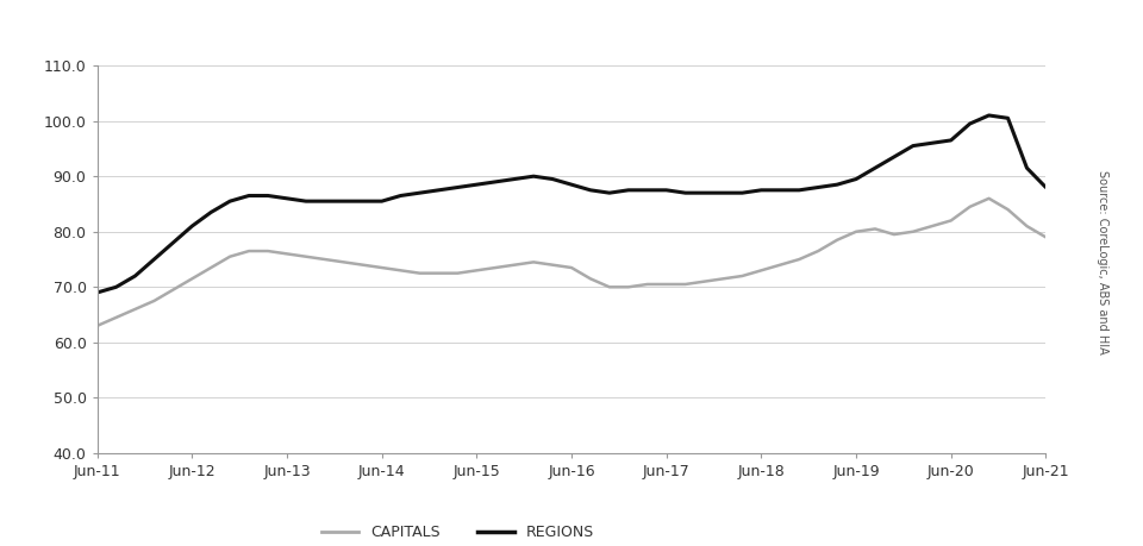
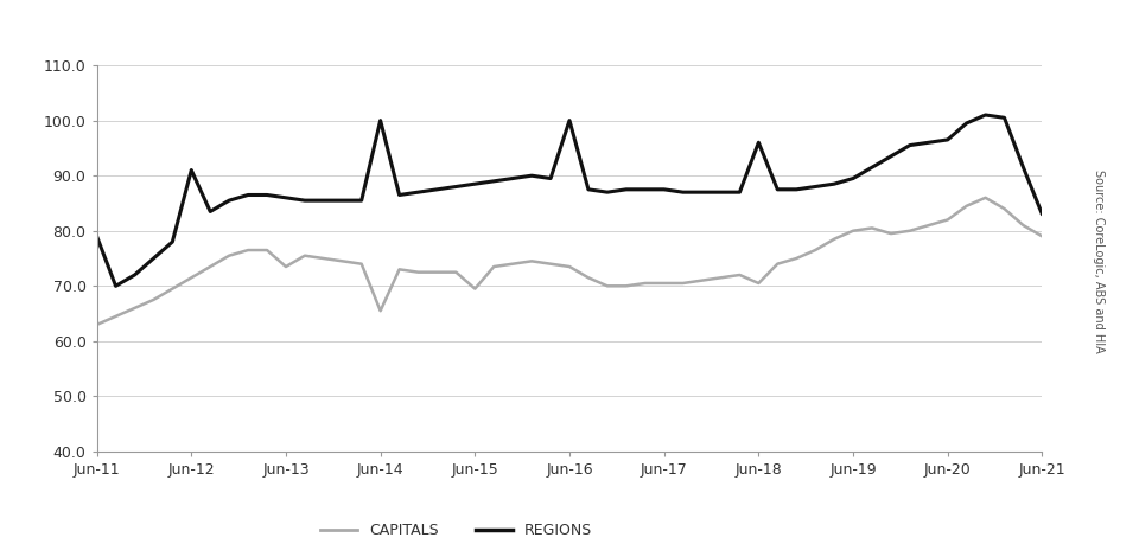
REGIONS/Jun-11: 69.0 -> 79.0
REGIONS/Jun-12: 81.0 -> 91.0
CAPITALS/Jun-13: 76.0 -> 73.5
CAPITALS/Jun-14: 73.5 -> 65.5
REGIONS/Jun-14: 85.5 -> 100.0
CAPITALS/Jun-15: 73.0 -> 69.5
REGIONS/Jun-16: 88.5 -> 100.0
CAPITALS/Jun-18: 73.0 -> 70.5
REGIONS/Jun-18: 87.5 -> 96.0
REGIONS/Jun-21: 88.0 -> 83.0
